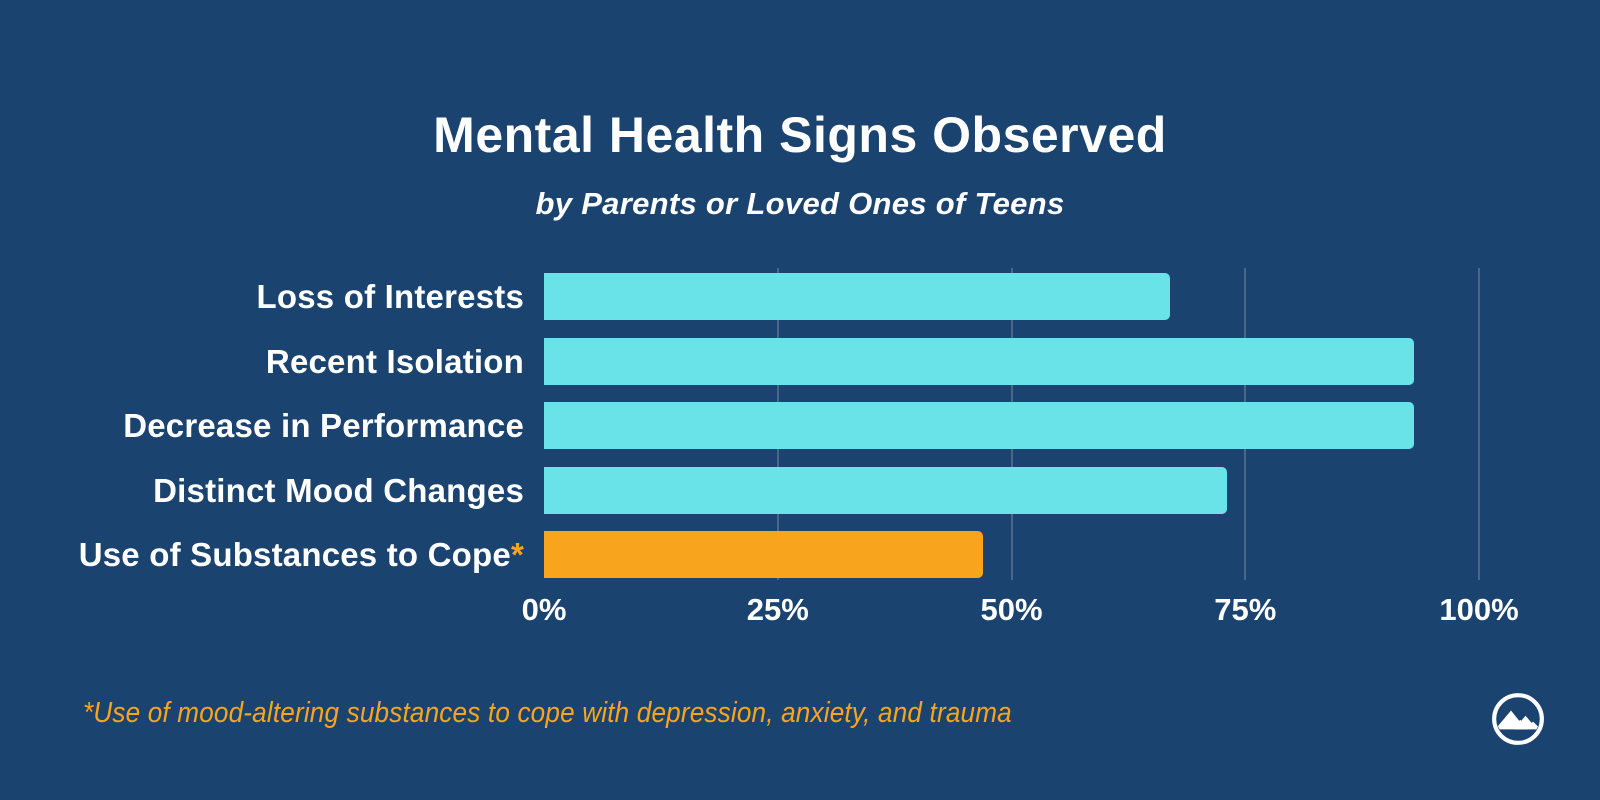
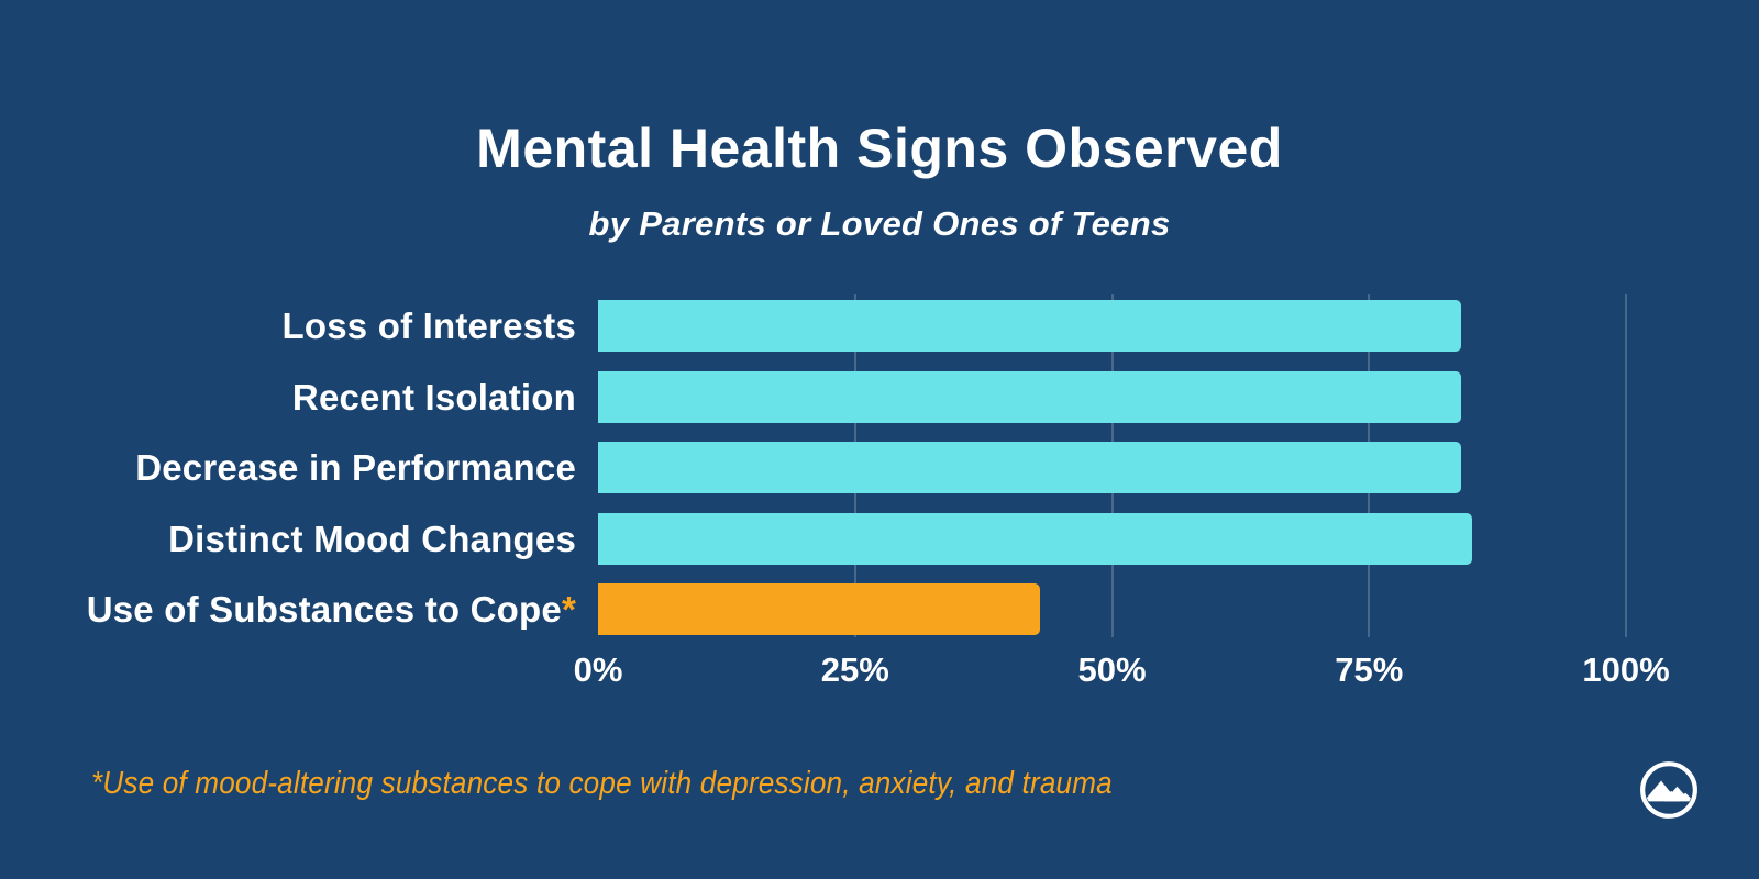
Loss of Interests: 67% -> 84%
Recent Isolation: 93% -> 84%
Decrease in Performance: 93% -> 84%
Distinct Mood Changes: 73% -> 85%
Use of Substances to Cope: 47% -> 43%
